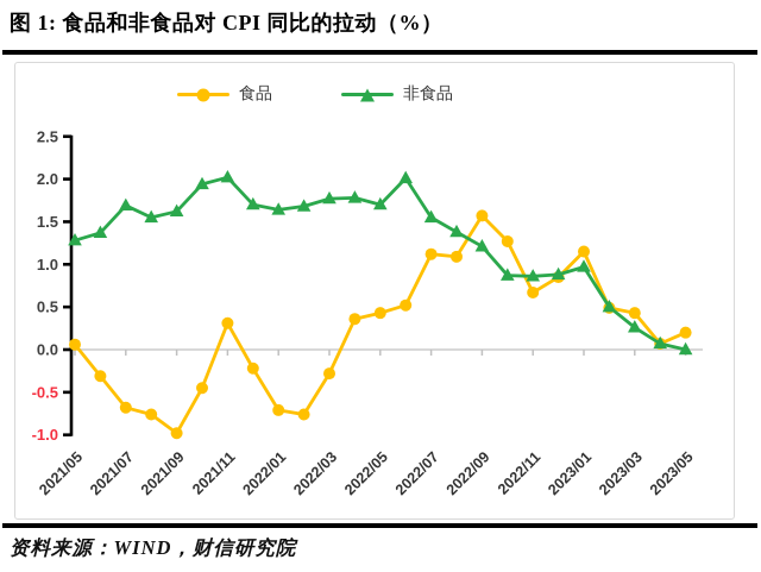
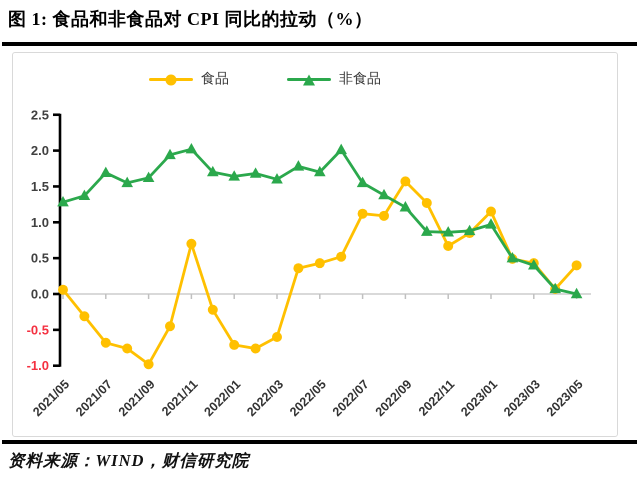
食品/2021/11: 0.3 -> 0.7
食品/2022/03: -0.3 -> -0.6
非食品/2022/03: 1.8 -> 1.6
非食品/2023/03: 0.3 -> 0.4
食品/2023/05: 0.2 -> 0.4
